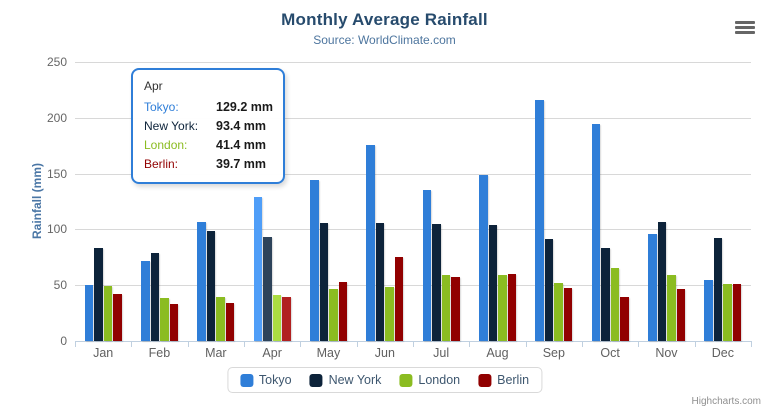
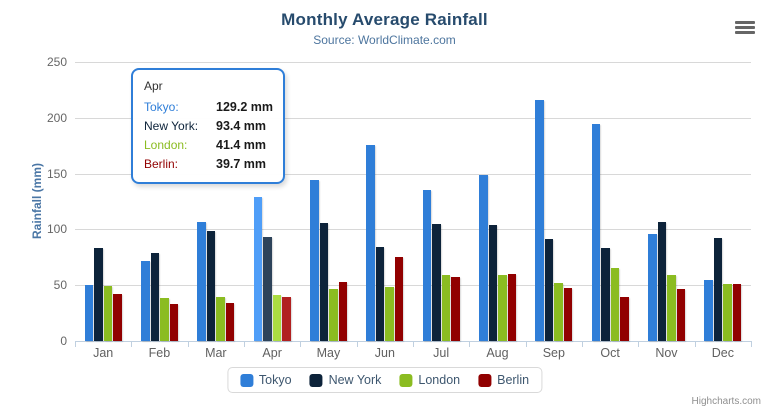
New York/Jun: 106 -> 84
